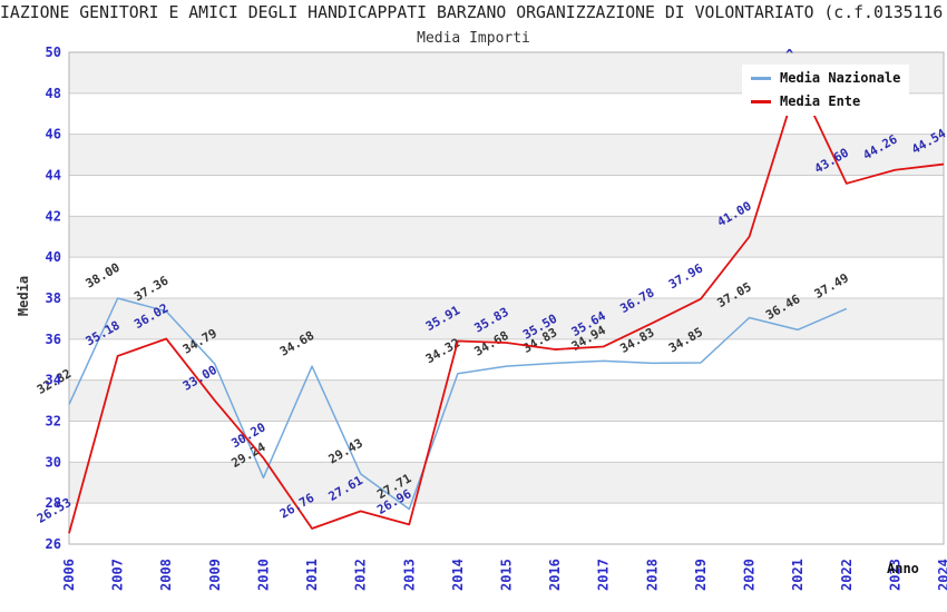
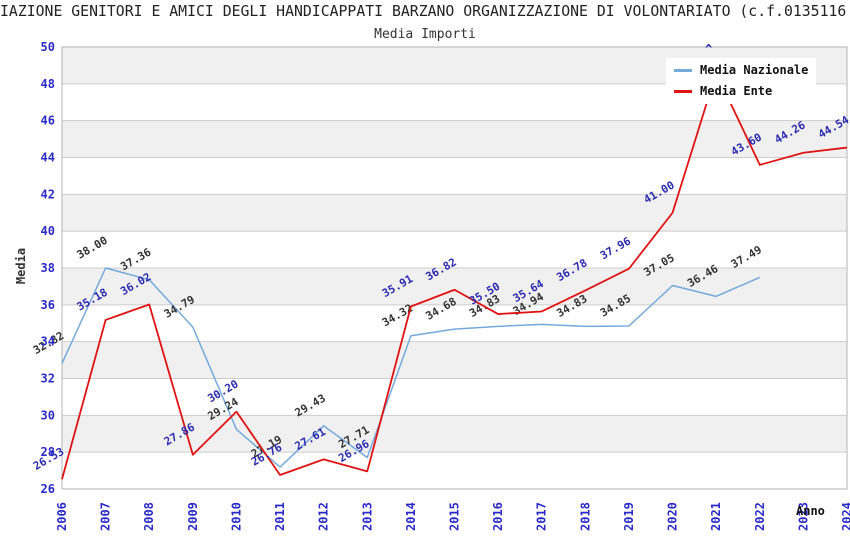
Media Ente/2009: 33.00 -> 27.86
Media Nazionale/2011: 34.68 -> 27.19
Media Ente/2015: 35.83 -> 36.82
